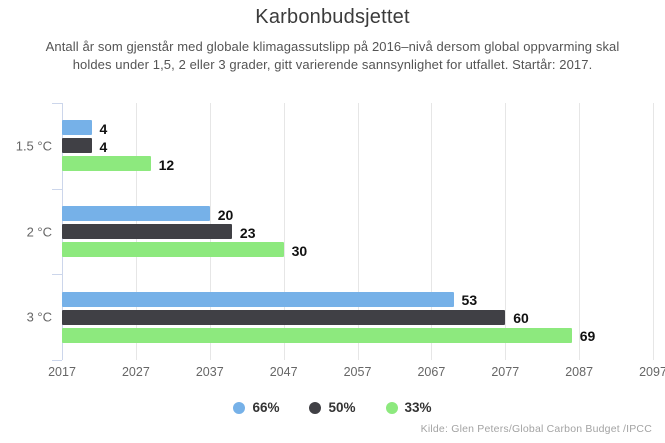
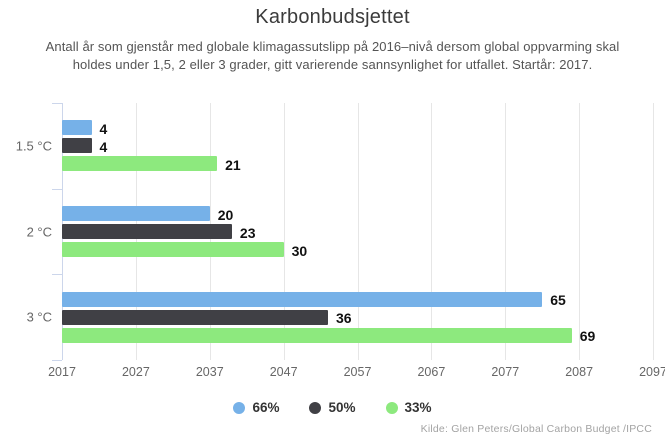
33%/1.5 °C: 12 -> 21
66%/3 °C: 53 -> 65
50%/3 °C: 60 -> 36
